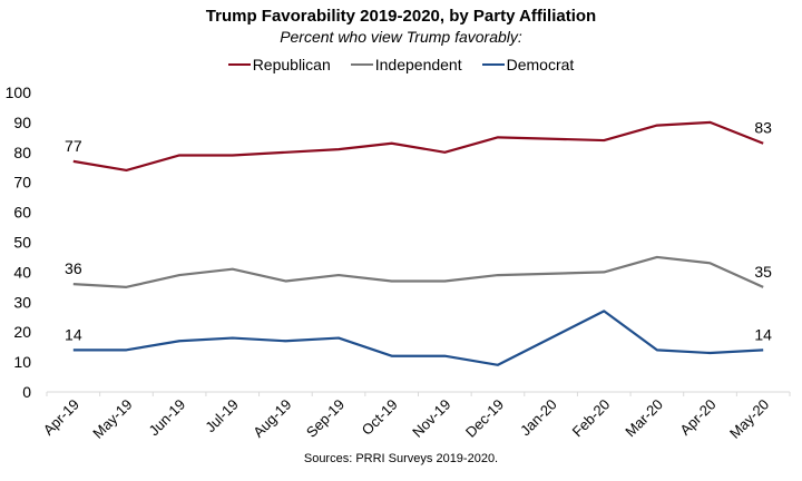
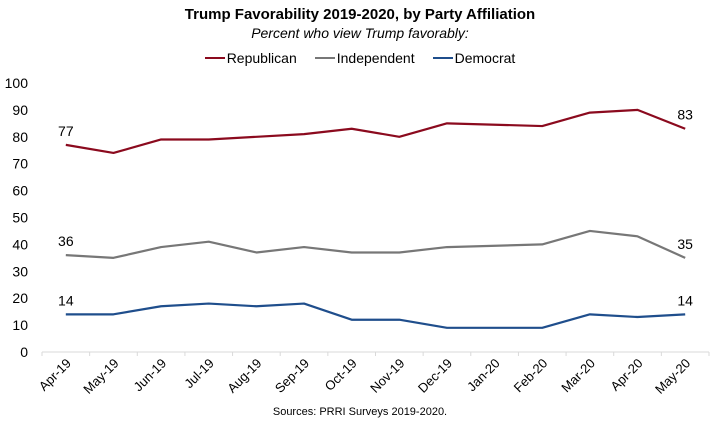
Democrat/Feb-20: 27 -> 9
